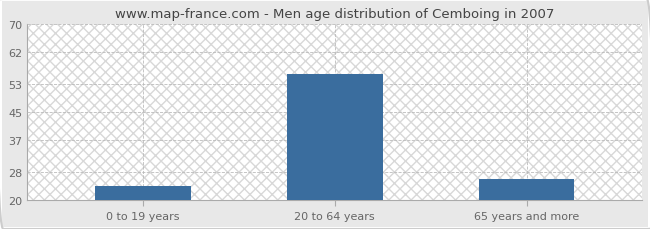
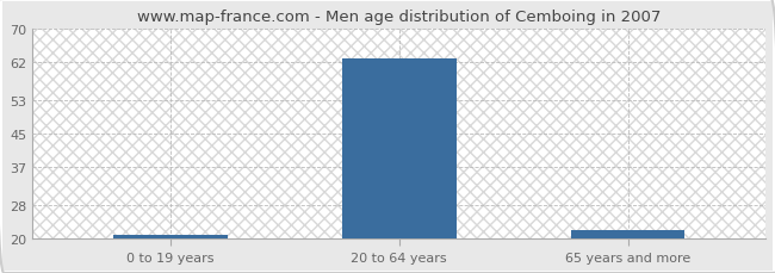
0 to 19 years: 24 -> 21
20 to 64 years: 56 -> 63
65 years and more: 26 -> 22
